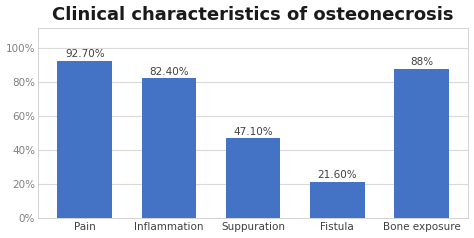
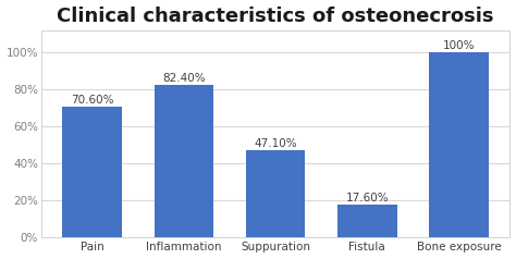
Pain: 92.70% -> 70.60%
Fistula: 21.60% -> 17.60%
Bone exposure: 88% -> 100%
